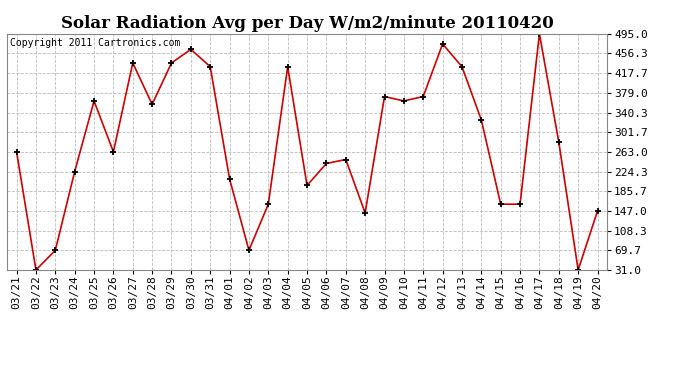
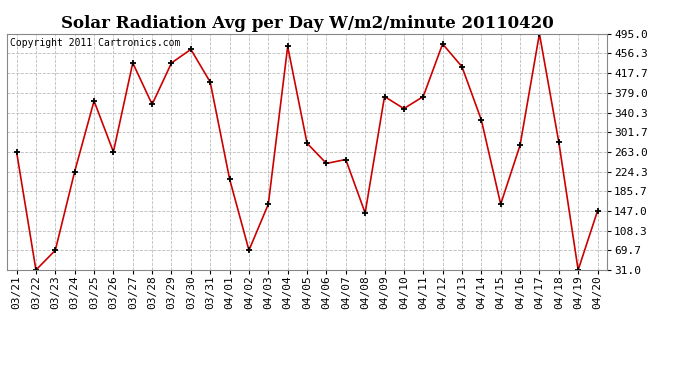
03/31: 430 -> 400
04/04: 430 -> 470
04/05: 197 -> 280
04/10: 363 -> 348
04/16: 160 -> 276
